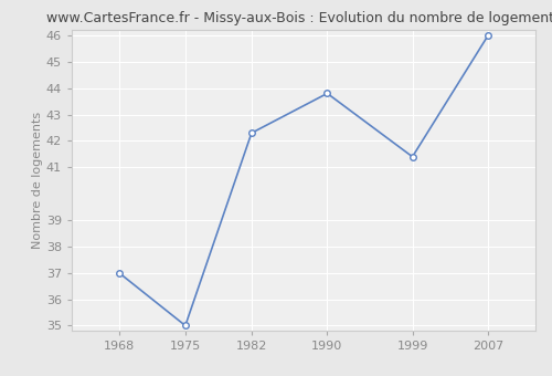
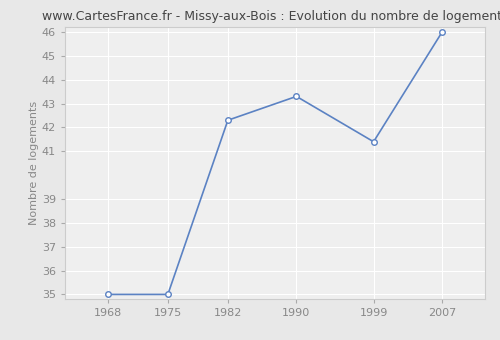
1968: 37.0 -> 35.0
1990: 43.8 -> 43.3
